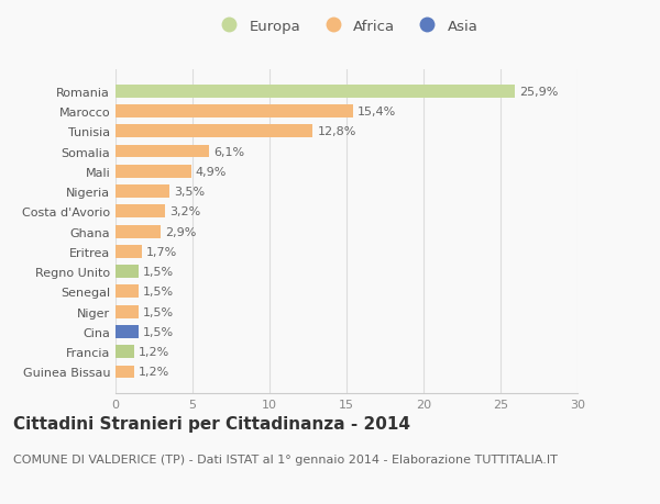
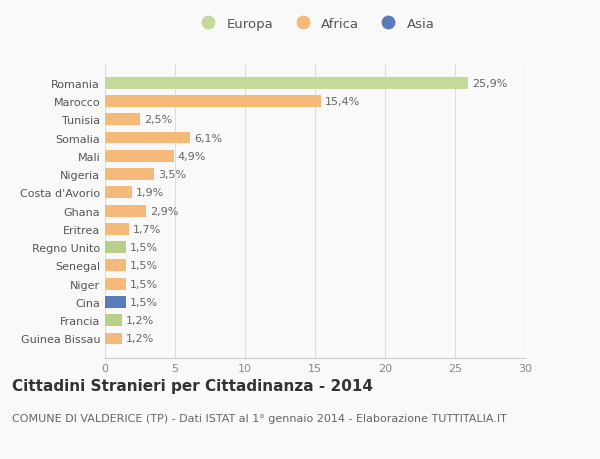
Tunisia: 12,8% -> 2,5%
Costa d'Avorio: 3,2% -> 1,9%
